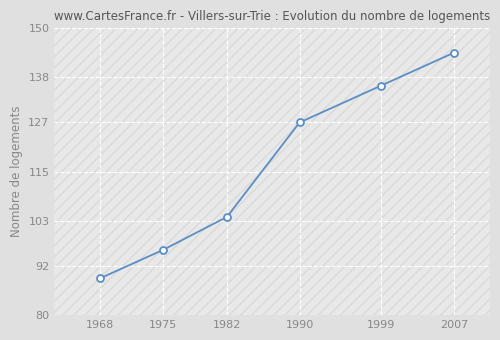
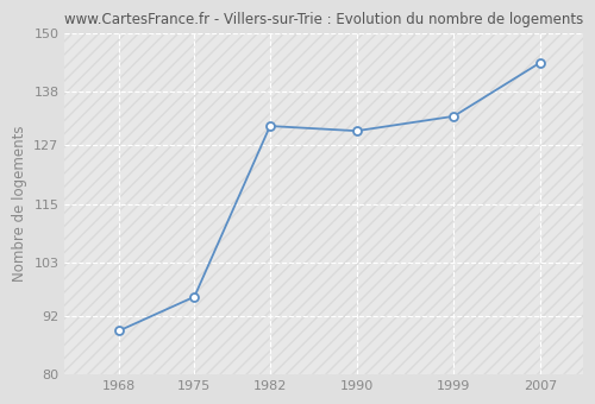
1982: 104 -> 131
1990: 127 -> 130
1999: 136 -> 133
